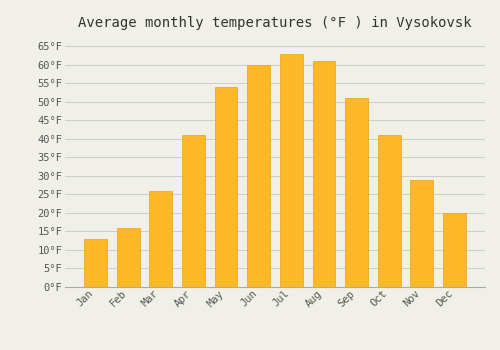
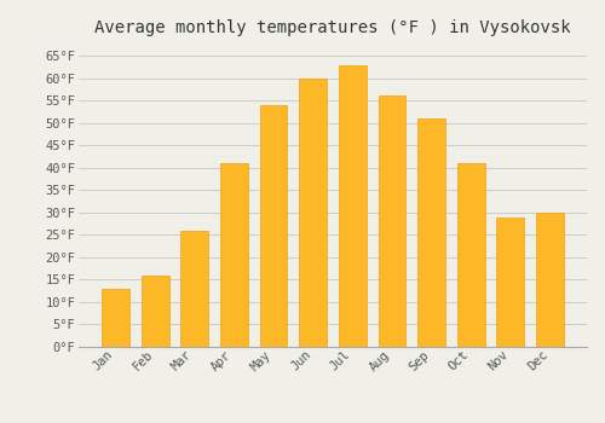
Aug: 61°F -> 56°F
Dec: 20°F -> 30°F
